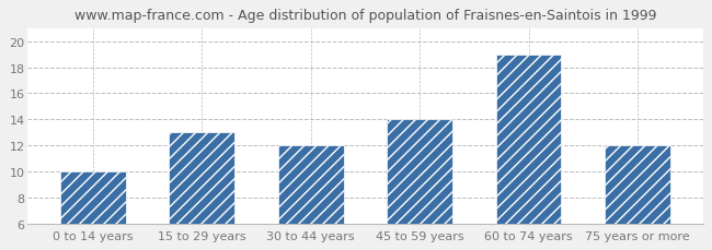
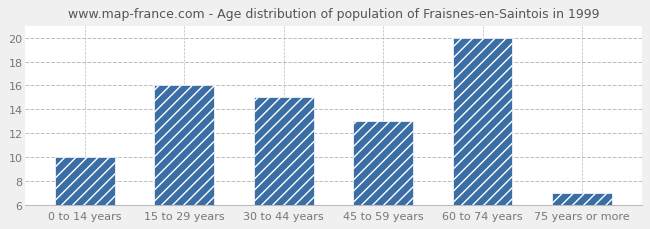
15 to 29 years: 13 -> 16
30 to 44 years: 12 -> 15
45 to 59 years: 14 -> 13
60 to 74 years: 19 -> 20
75 years or more: 12 -> 7
